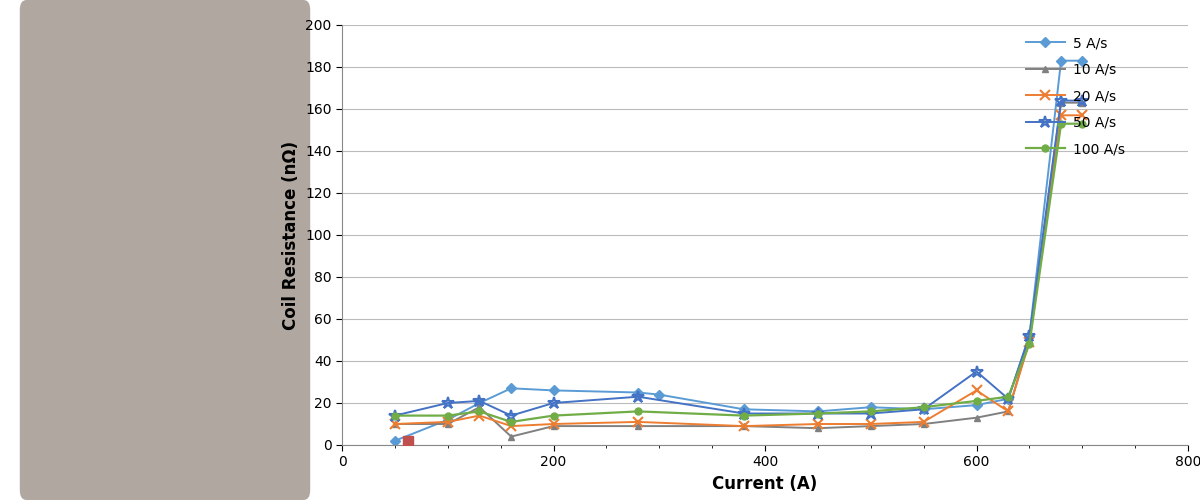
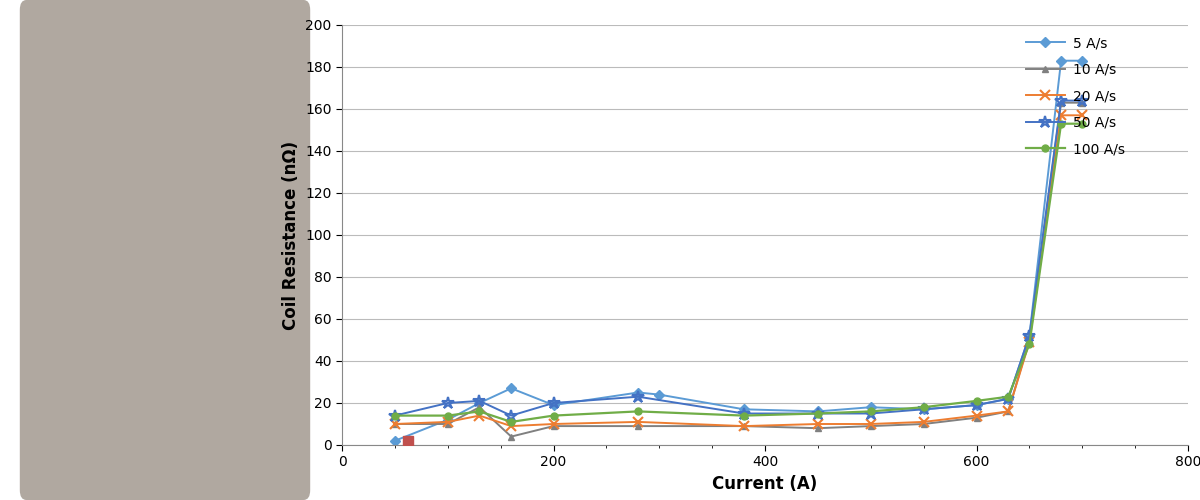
5 A/s/200: 26 -> 19
20 A/s/600: 26 -> 14
50 A/s/600: 35 -> 19
